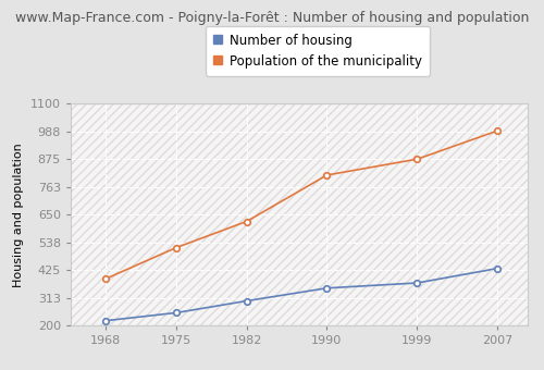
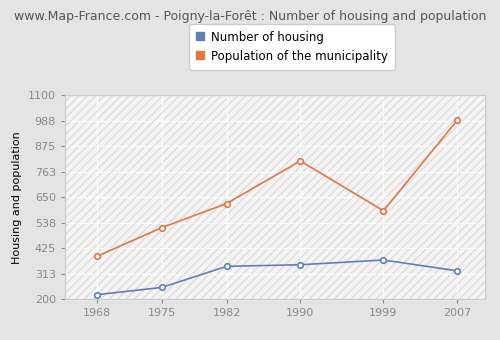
Number of housing/1982: 300 -> 345
Population of the municipality/1999: 875 -> 590
Number of housing/2007: 432 -> 325
